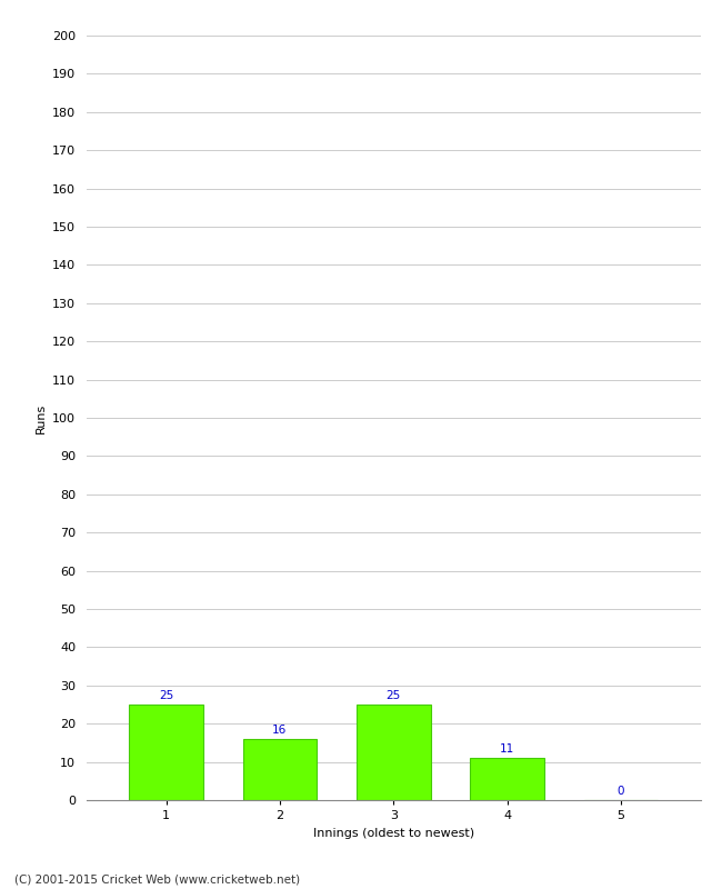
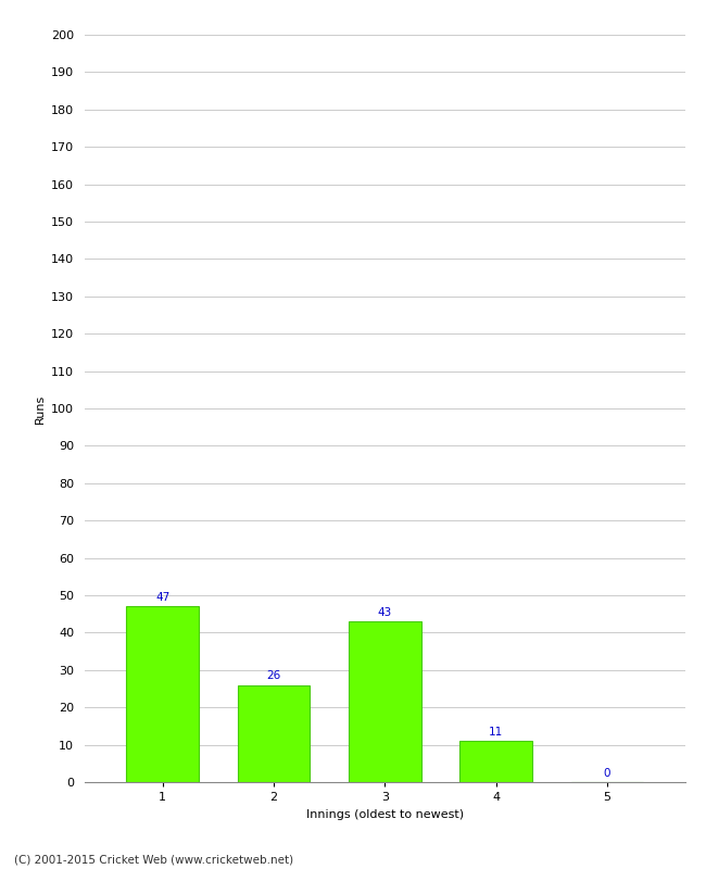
1: 25 -> 47
2: 16 -> 26
3: 25 -> 43
